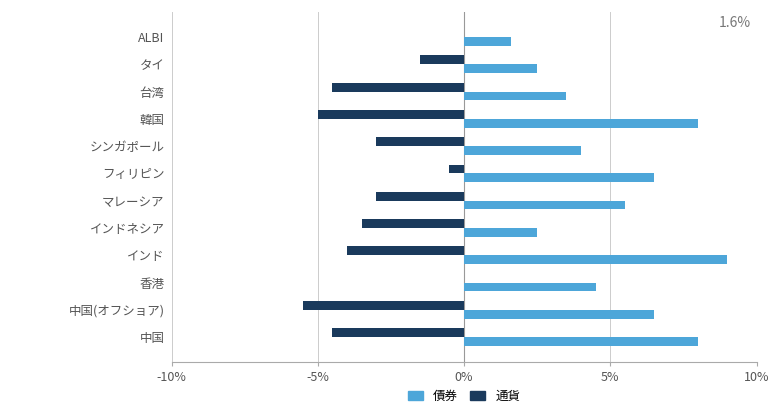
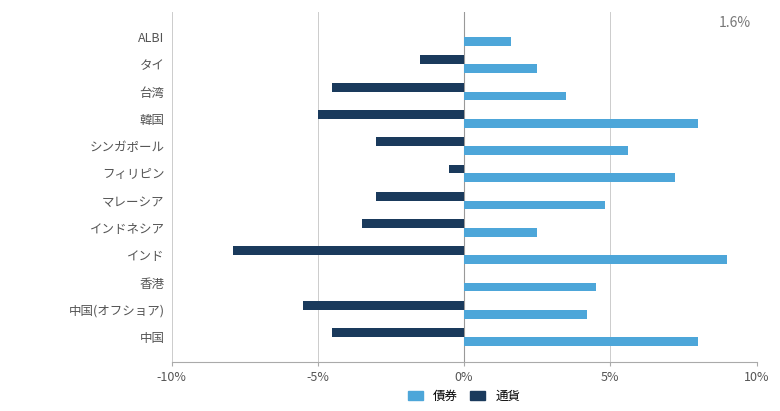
債券/シンガポール: 4.0% -> 5.6%
債券/フィリピン: 6.5% -> 7.2%
債券/マレーシア: 5.5% -> 4.8%
通貨/インド: -4.0% -> -7.9%
債券/中国(オフショア): 6.5% -> 4.2%
